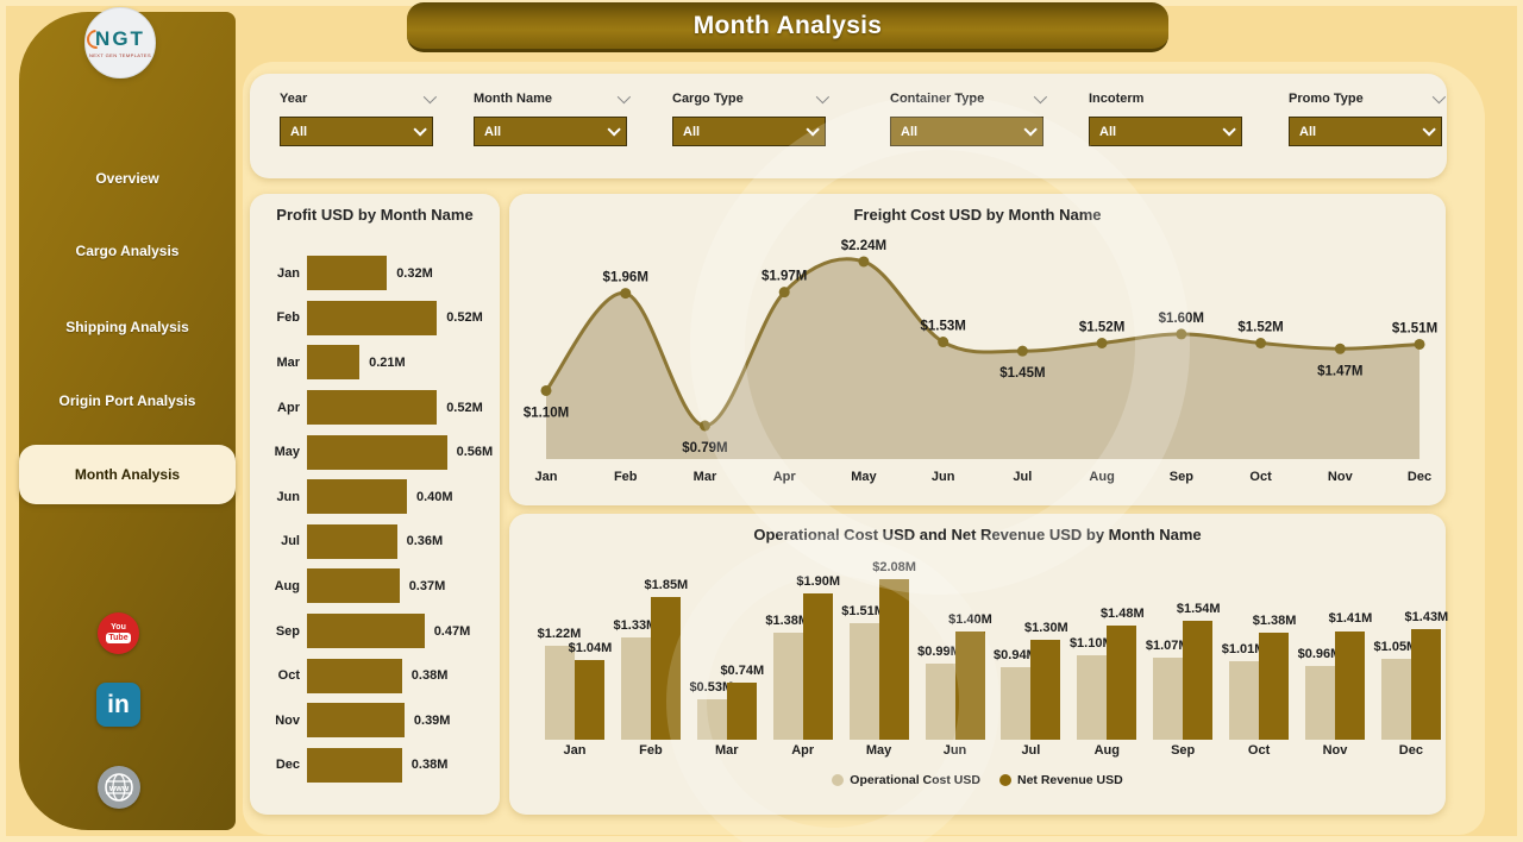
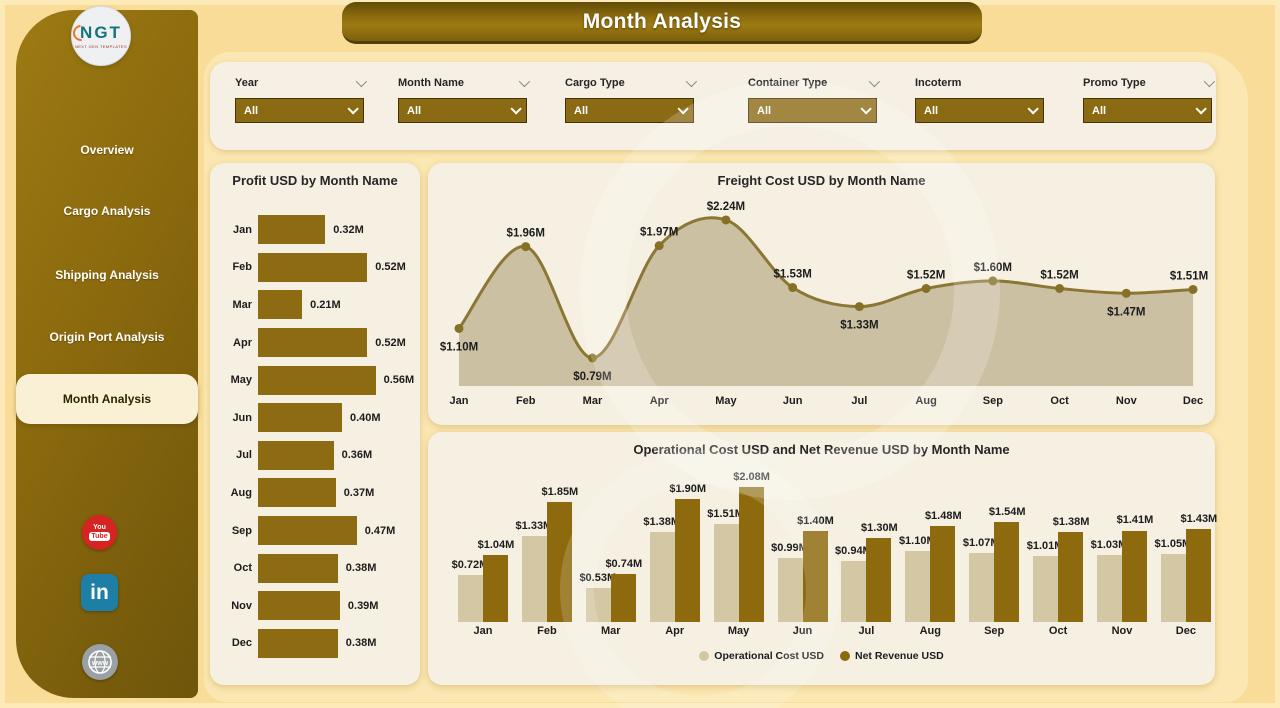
Freight Cost USD by Month Name/Jul: $1.45M -> $1.33M
Operational Cost USD and Net Revenue USD by Month Name/Operational Cost USD/Jan: $1.22M -> $0.72M
Operational Cost USD and Net Revenue USD by Month Name/Operational Cost USD/Nov: $0.96M -> $1.03M
